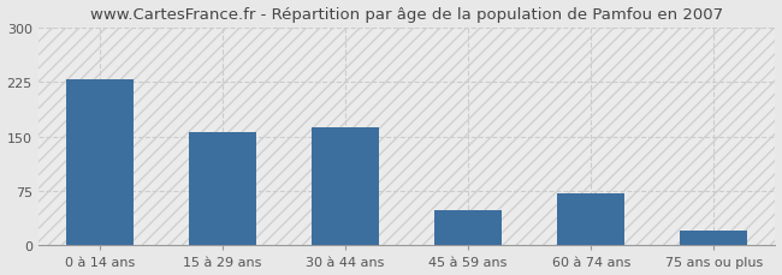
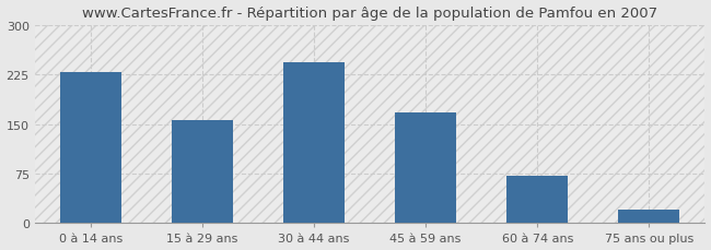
30 à 44 ans: 162 -> 243
45 à 59 ans: 48 -> 168
